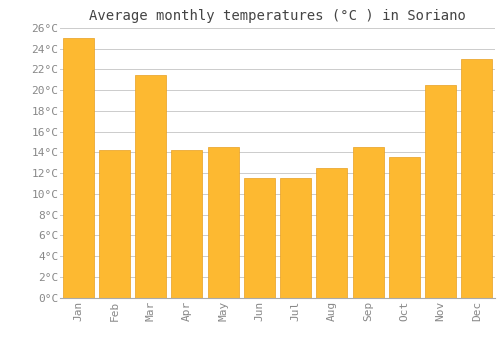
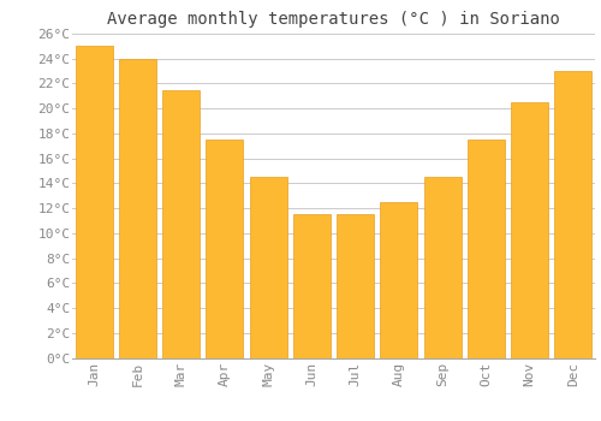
Feb: 14.2°C -> 24.0°C
Apr: 14.2°C -> 17.5°C
Oct: 13.6°C -> 17.5°C
